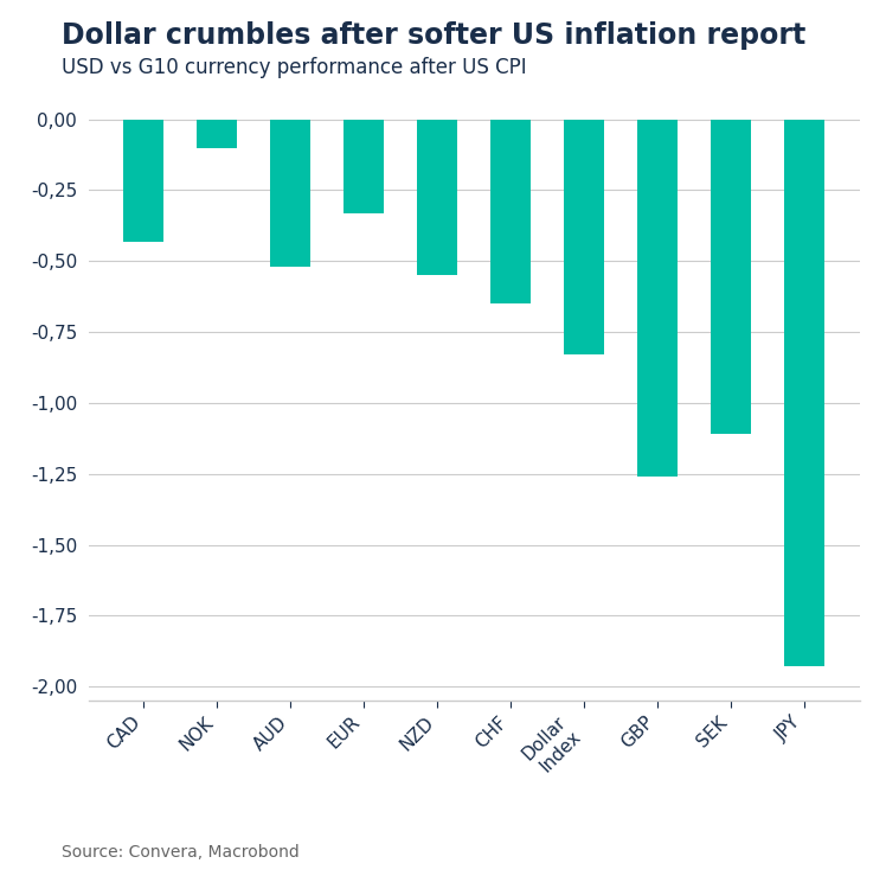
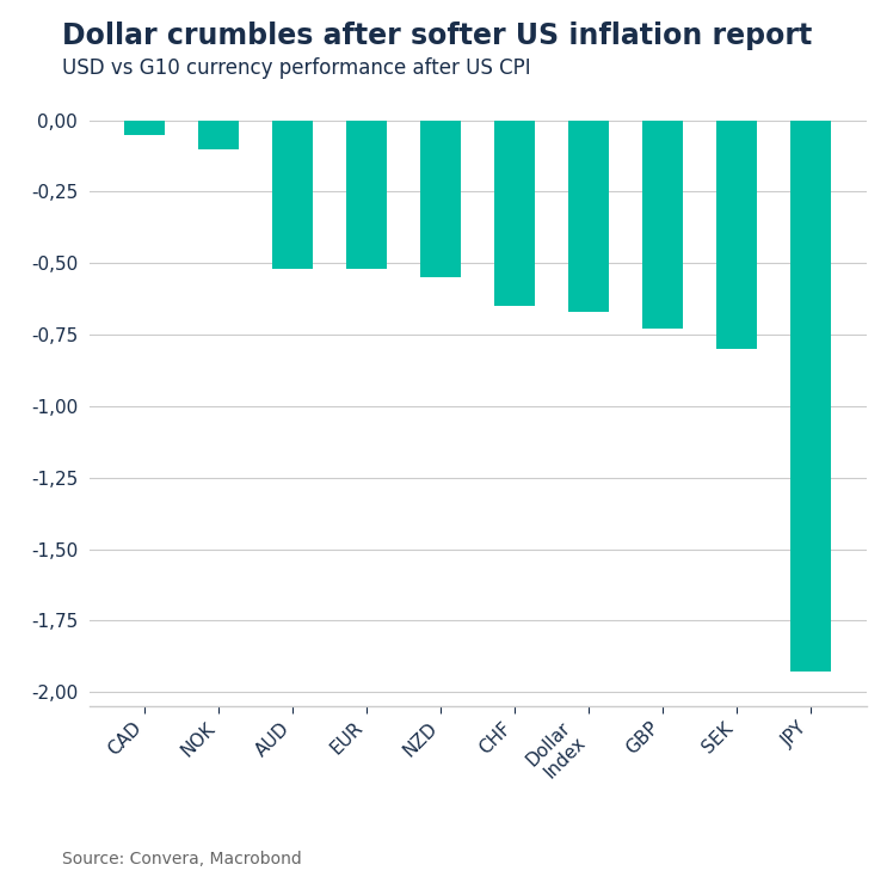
CAD: -0,43 -> -0,05
EUR: -0,33 -> -0,52
Dollar Index: -0,83 -> -0,67
GBP: -1,26 -> -0,73
SEK: -1,11 -> -0,80
